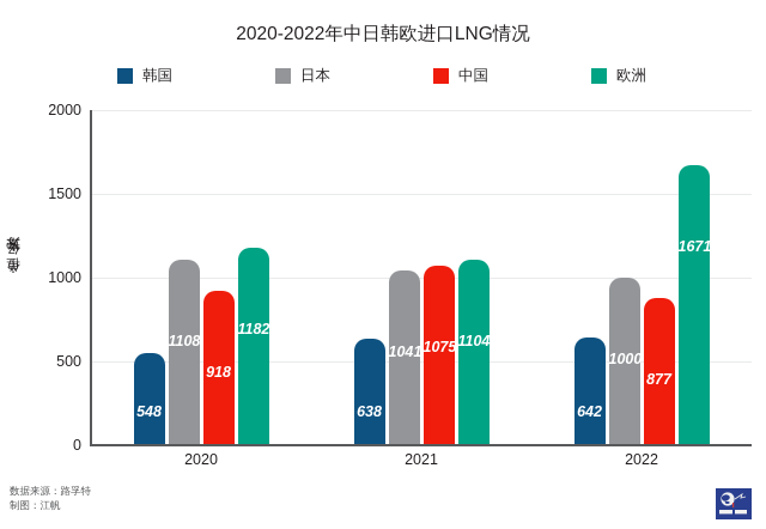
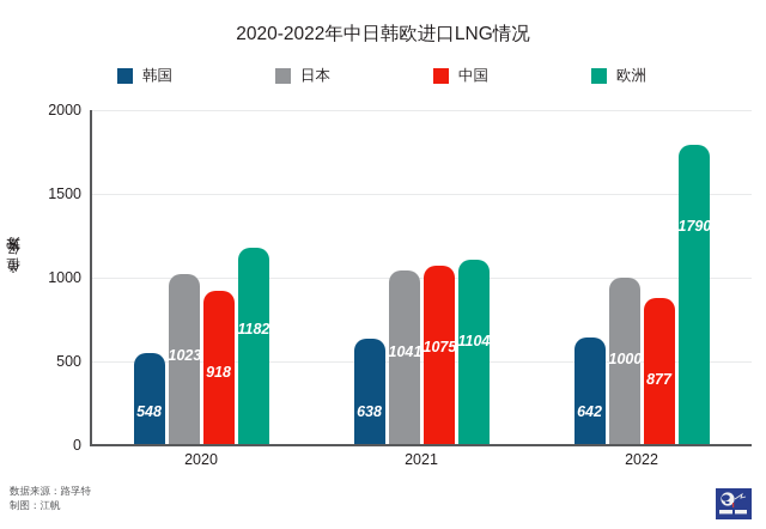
日本/2020: 1108 -> 1023
欧洲/2022: 1671 -> 1790
